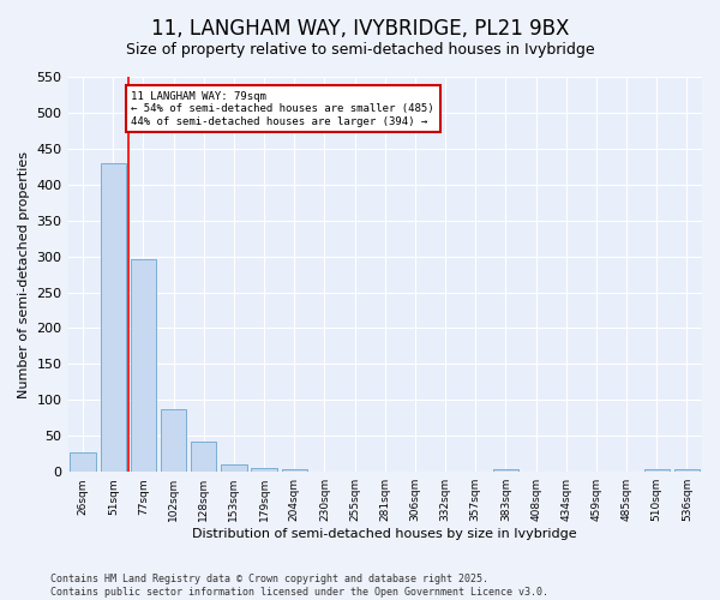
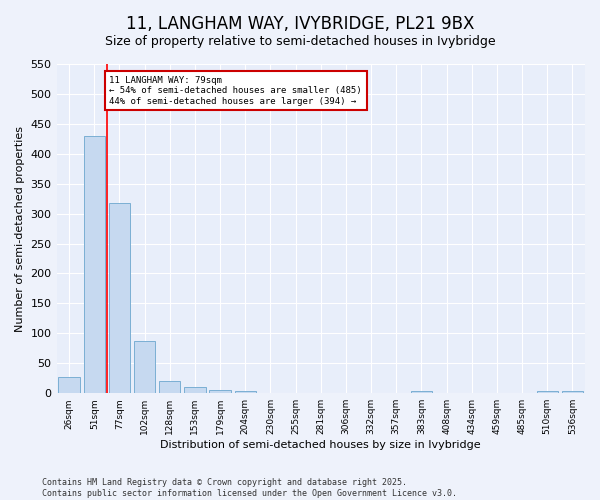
77sqm: 296 -> 318
128sqm: 42 -> 21
